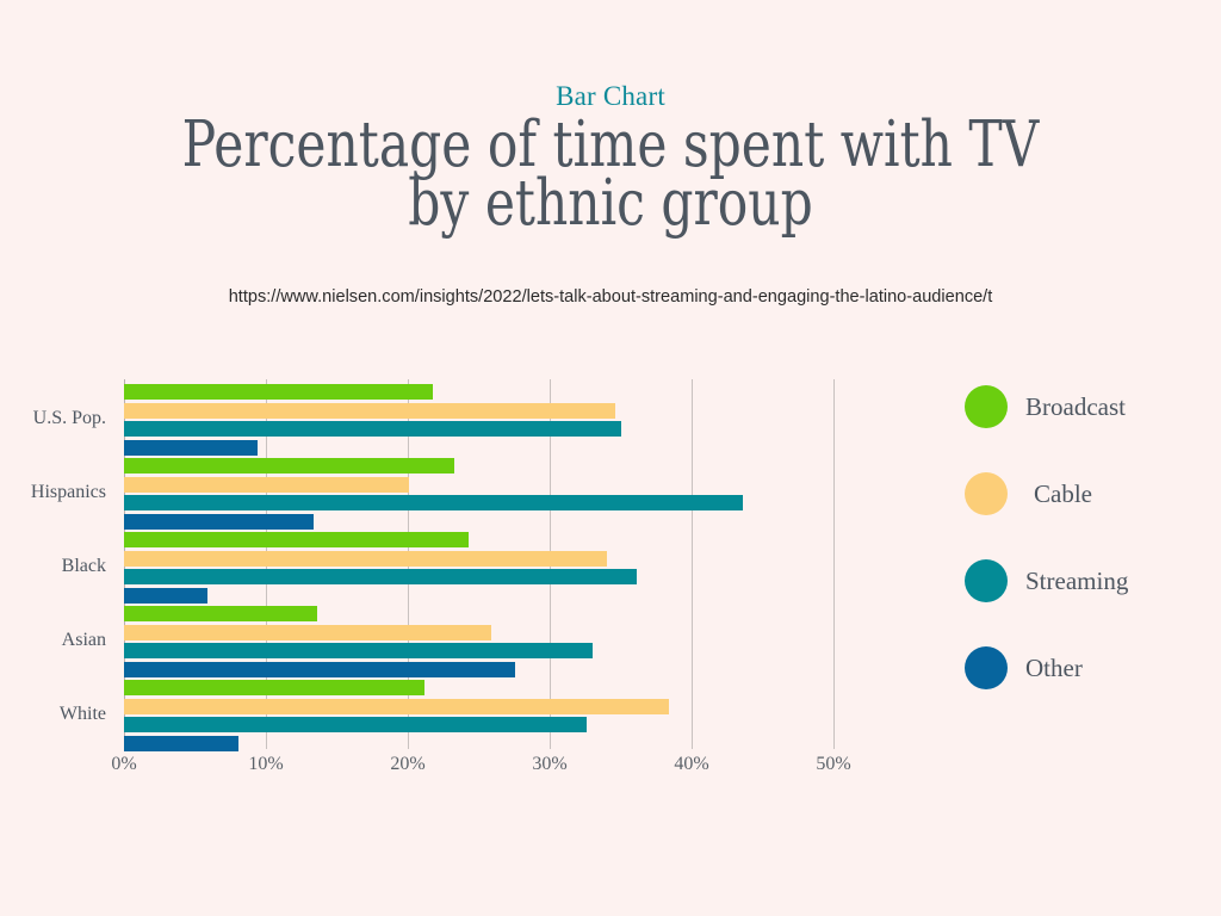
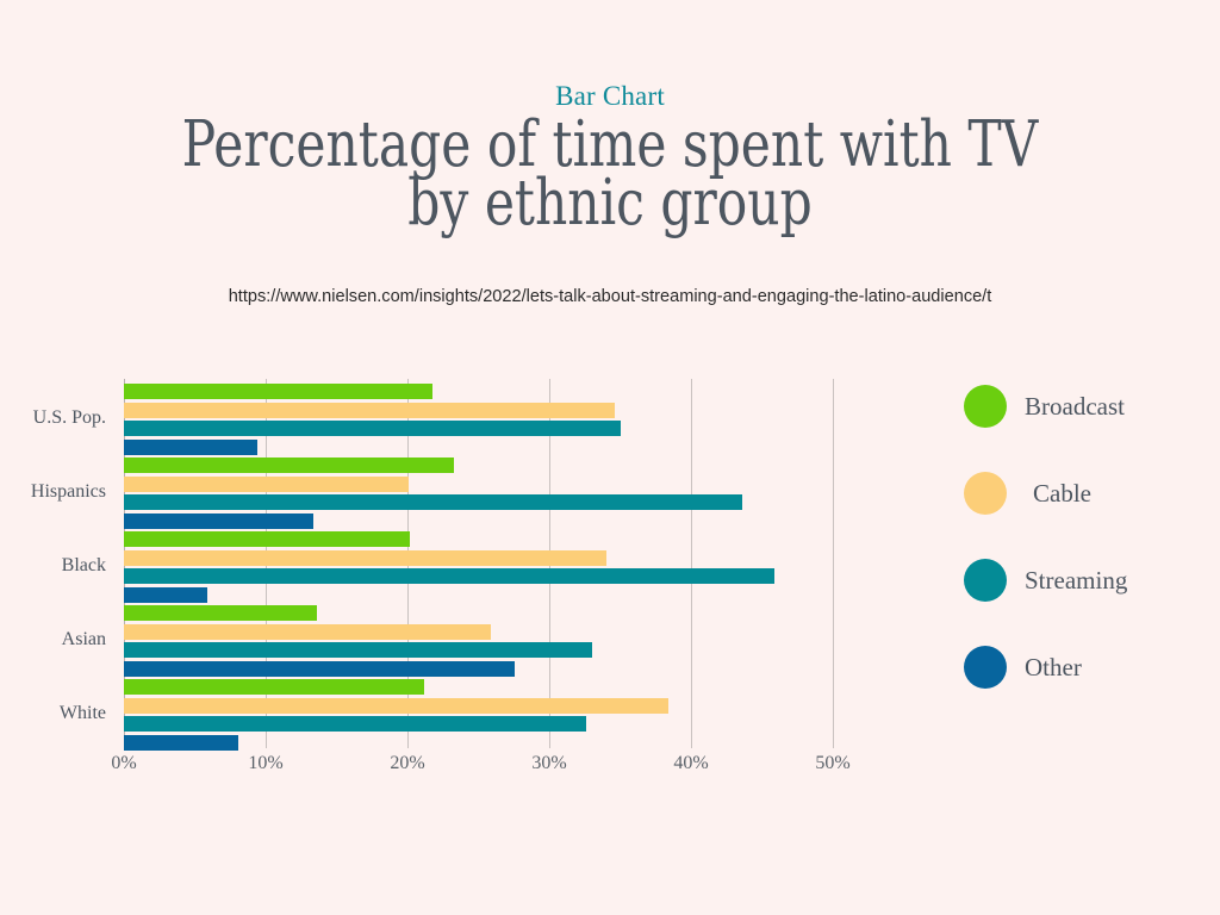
Broadcast/Black: 24.3% -> 20.2%
Streaming/Black: 36.1% -> 45.9%
